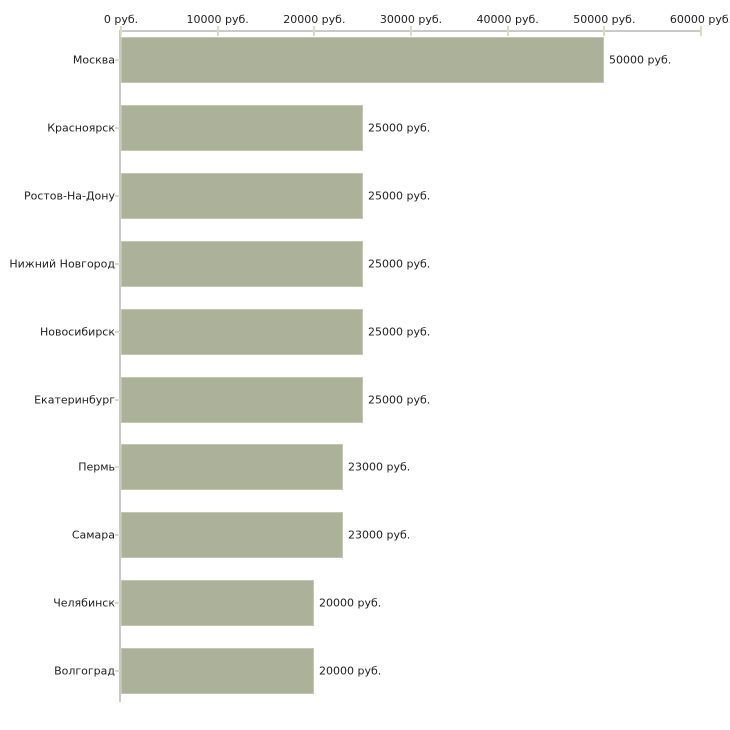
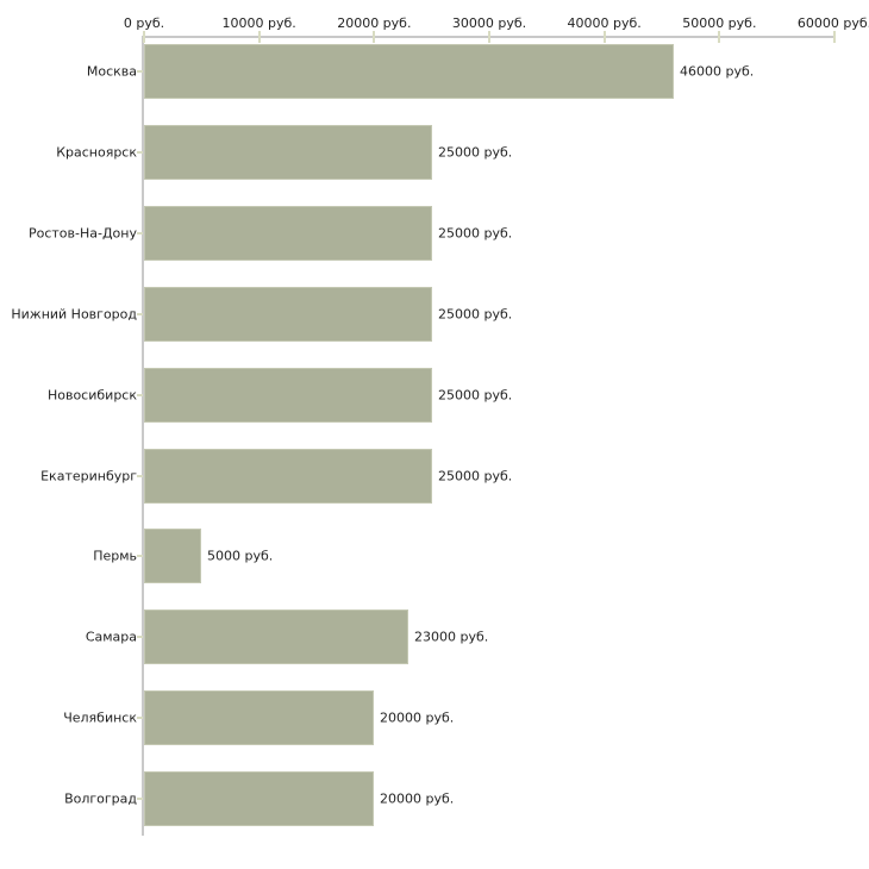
Москва: 50000 -> 46000
Пермь: 23000 -> 5000
